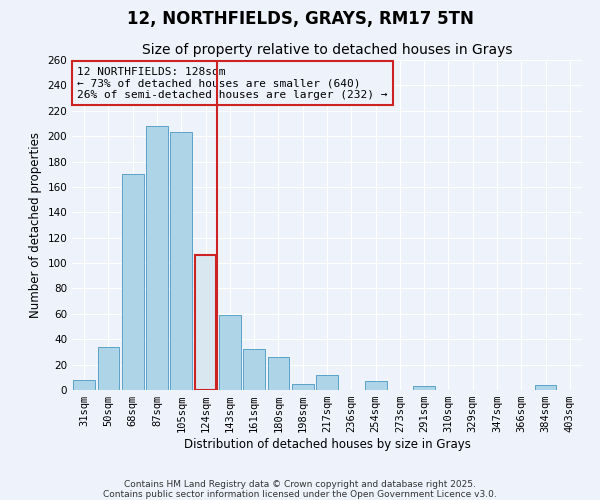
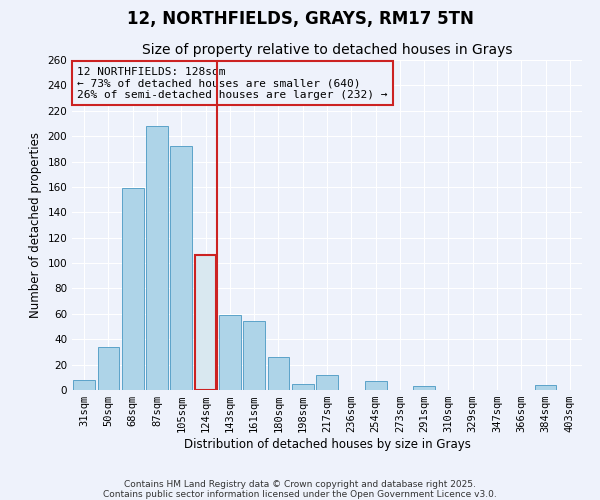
68sqm: 170 -> 159
105sqm: 203 -> 192
161sqm: 32 -> 54
